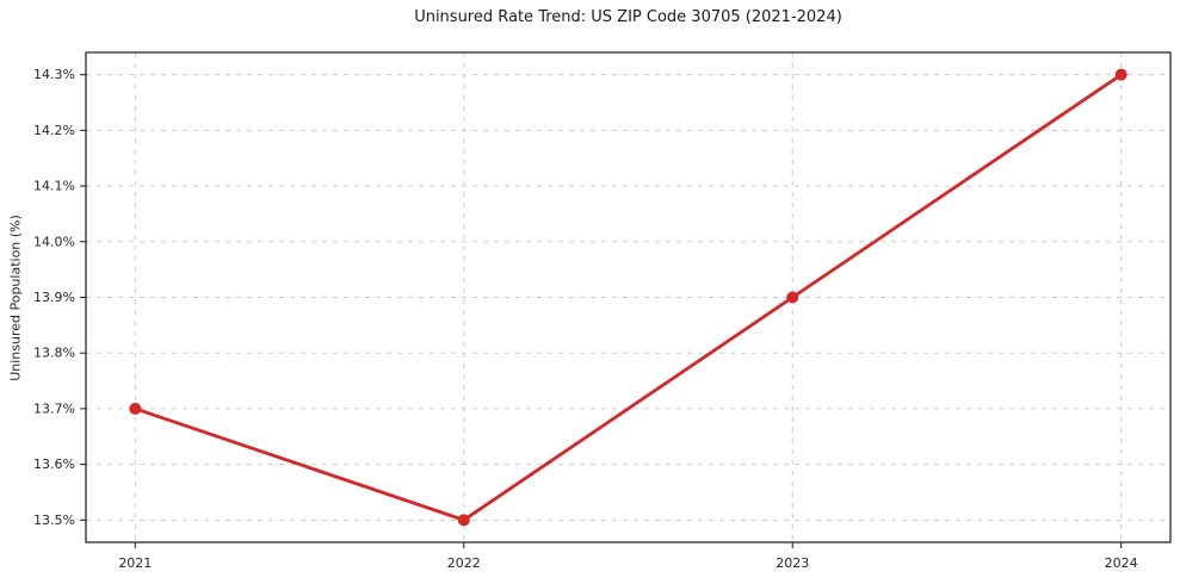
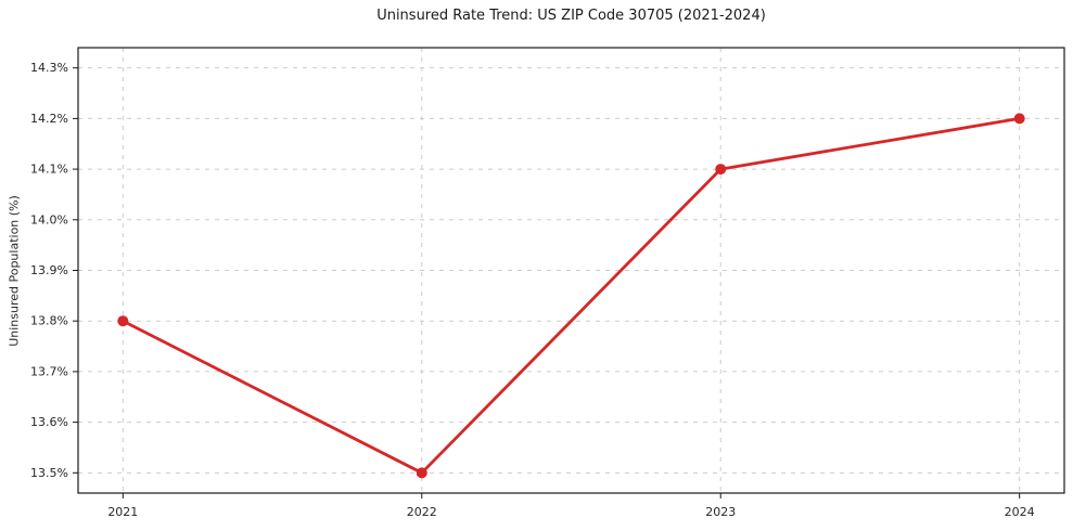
2021: 13.7% -> 13.8%
2023: 13.9% -> 14.1%
2024: 14.3% -> 14.2%
